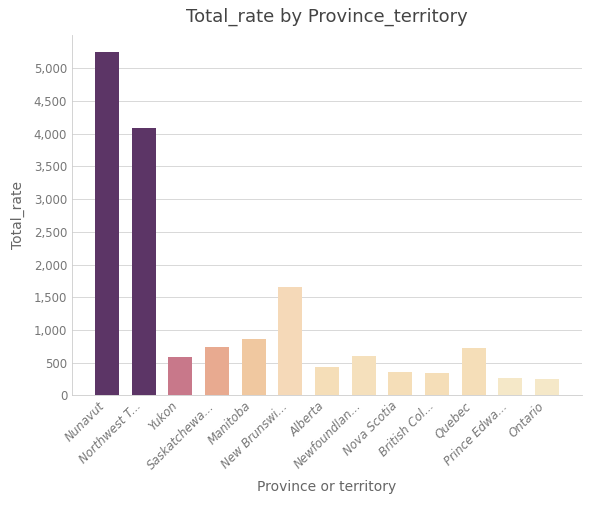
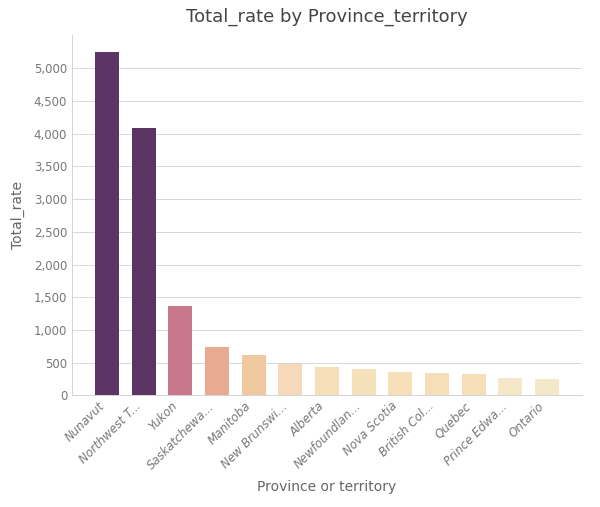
Yukon: 580 -> 1,360
Manitoba: 860 -> 620
New Brunswi...: 1,660 -> 480
Newfoundlan...: 600 -> 400
Quebec: 720 -> 340
